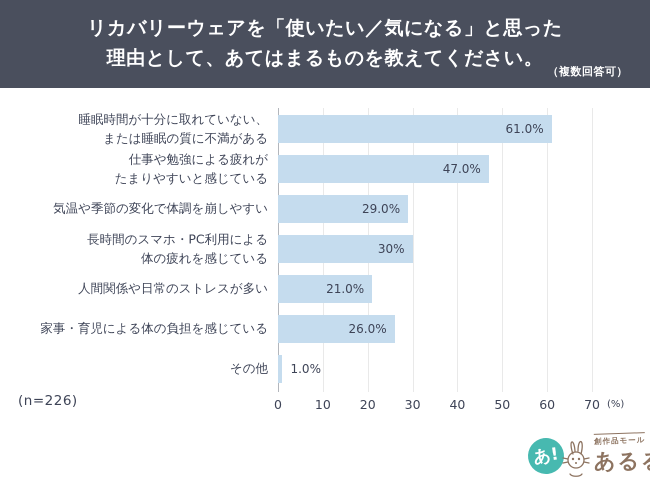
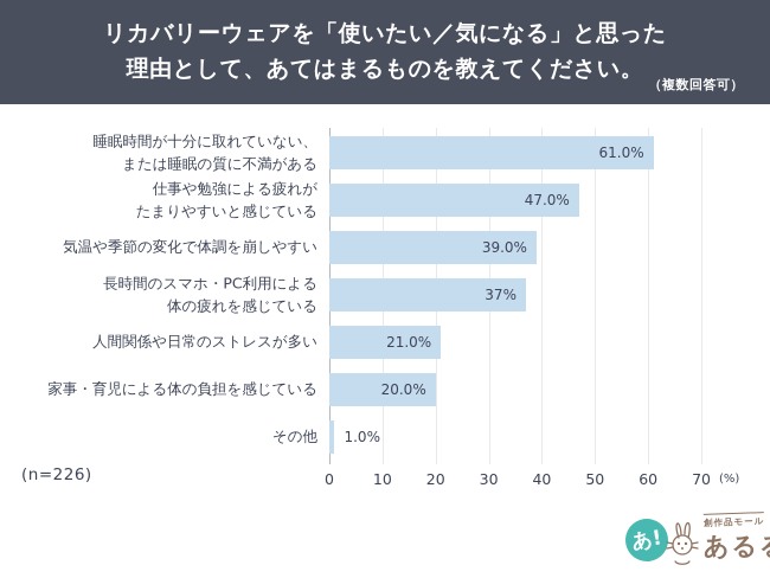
気温や季節の変化で体調を崩しやすい: 29.0% -> 39.0%
長時間のスマホ・PC利用による 体の疲れを感じている: 30% -> 37%
家事・育児による体の負担を感じている: 26.0% -> 20.0%
